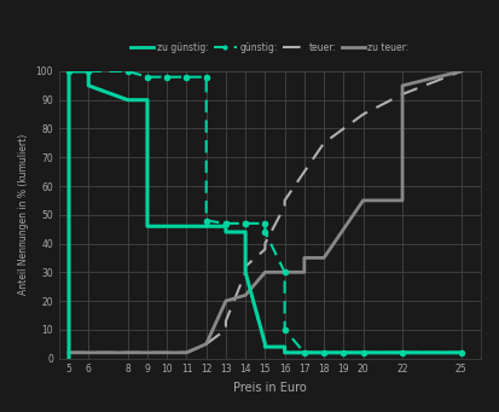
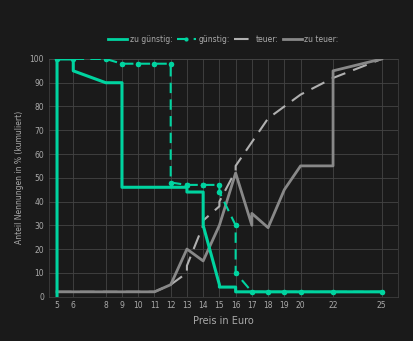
zu teuer:/14: 22 -> 15
zu teuer:/16: 30 -> 52
zu teuer:/18: 35 -> 29
